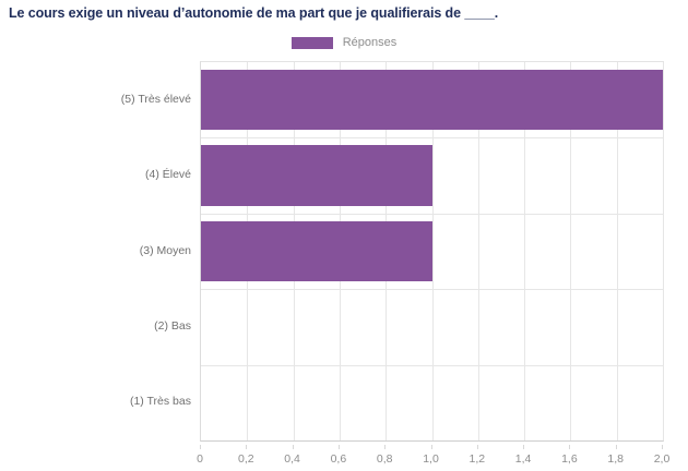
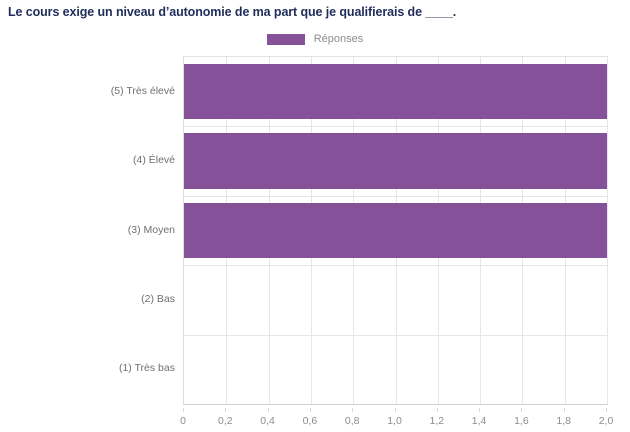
(4) Élevé: 1 -> 2
(3) Moyen: 1 -> 2
